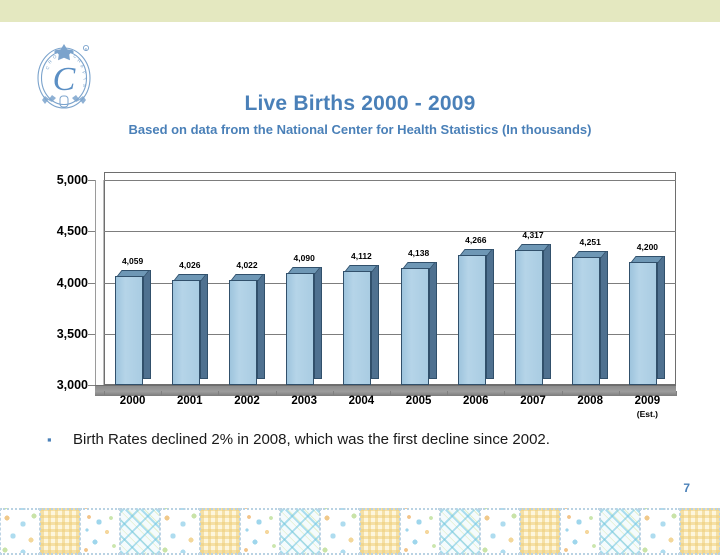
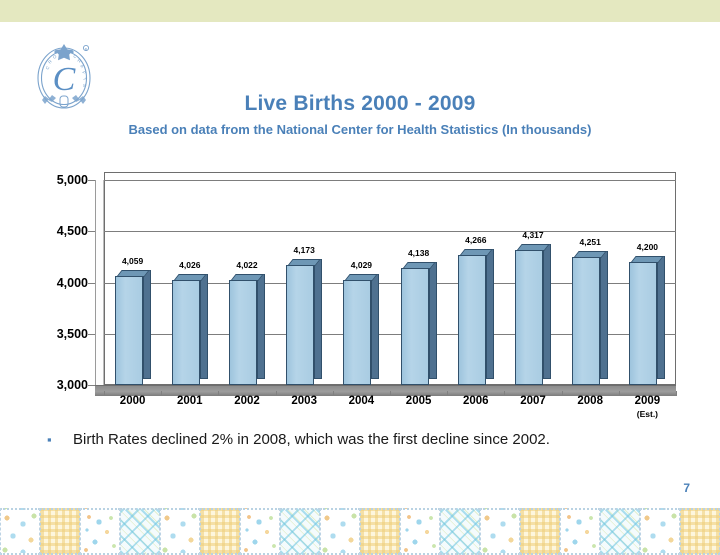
2003: 4,090 -> 4,173
2004: 4,112 -> 4,029
